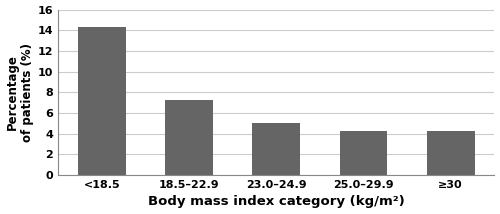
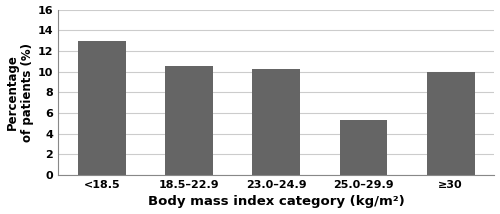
<18.5: 14.3 -> 13.0
18.5–22.9: 7.3 -> 10.5
23.0–24.9: 5.0 -> 10.3
25.0–29.9: 4.3 -> 5.3
≥30: 4.3 -> 10.0
